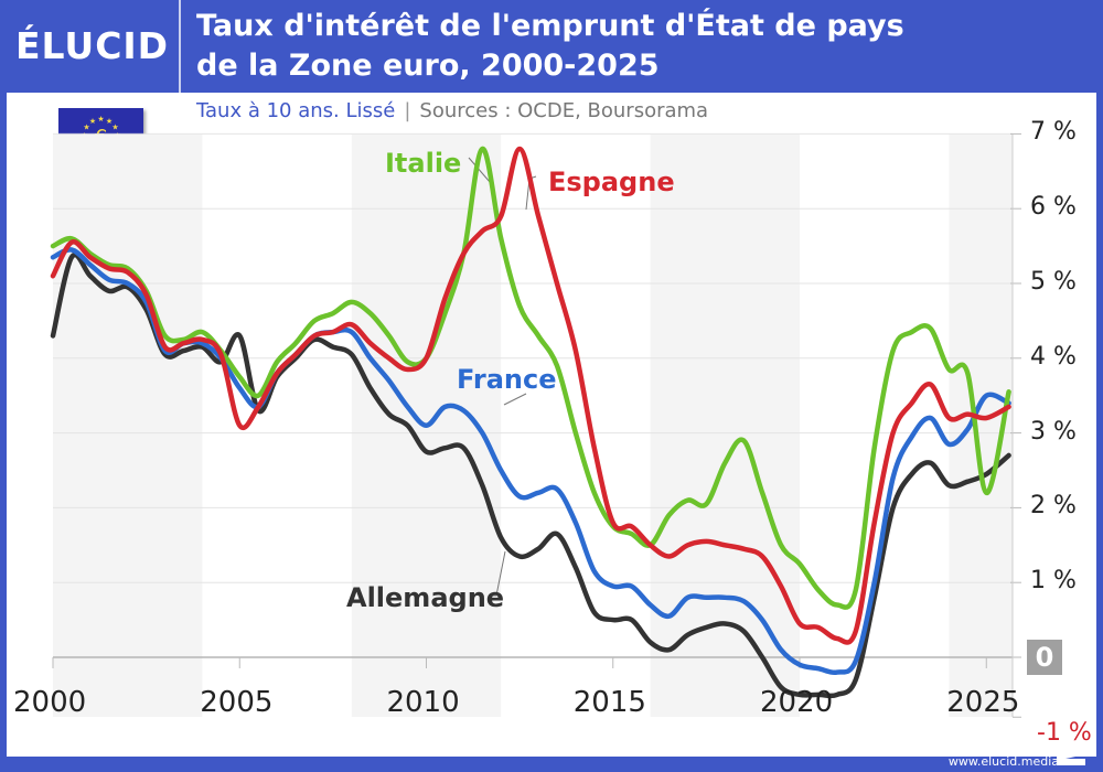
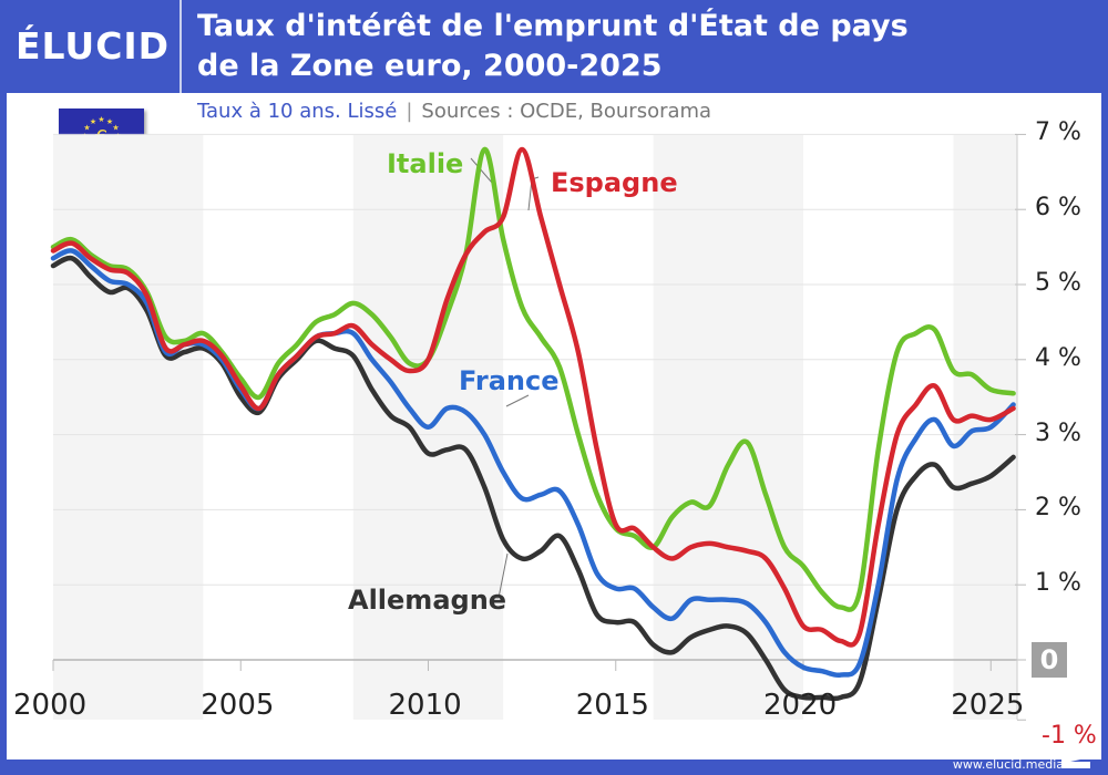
Espagne/2000: 5.1% -> 5.5%
Allemagne/2000: 4.3% -> 5.2%
Espagne/2005: 3.1% -> 3.6%
Allemagne/2005: 4.3% -> 3.5%
Italie/2025: 2.2% -> 3.6%
France/2025: 3.5% -> 3.1%
